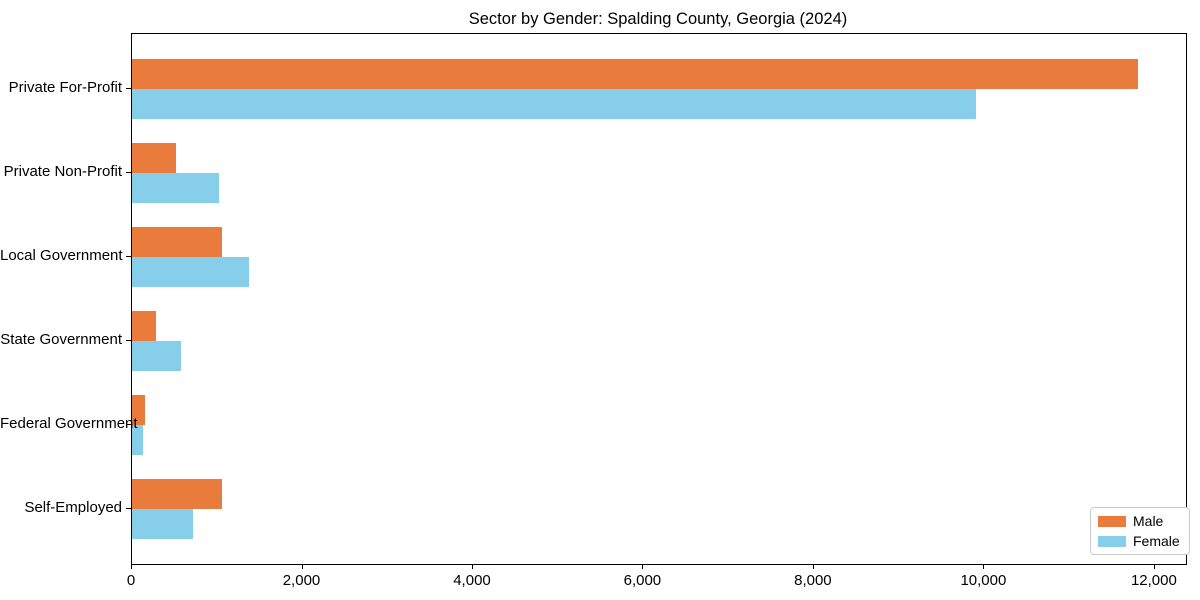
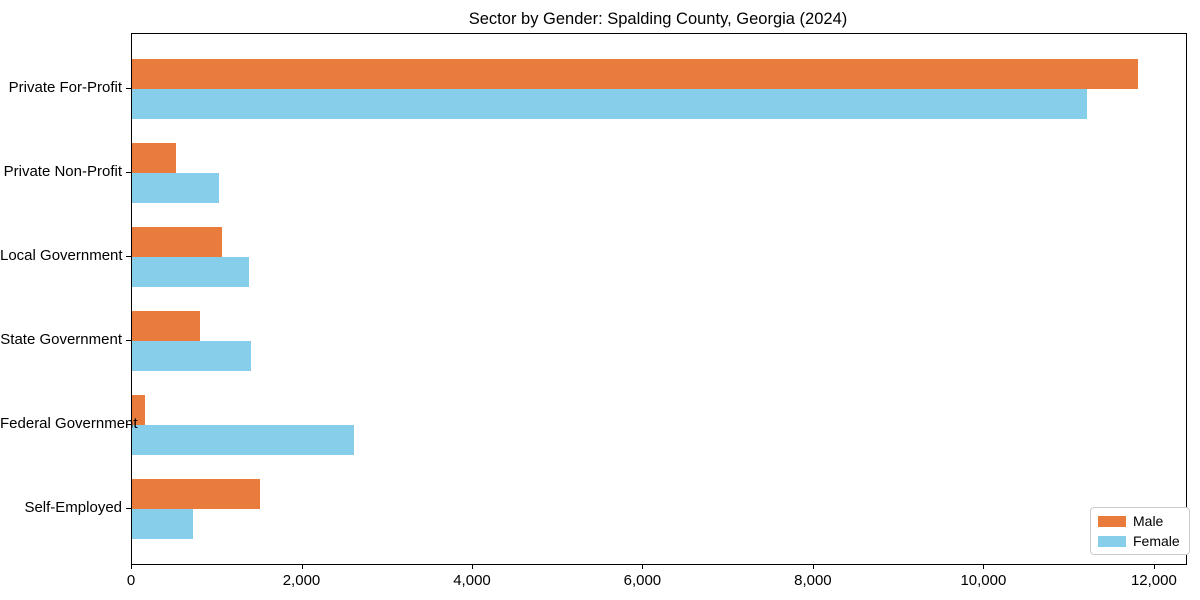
Female/Private For-Profit: 9900 -> 11200
Male/State Government: 300 -> 800
Female/State Government: 600 -> 1400
Female/Federal Government: 100 -> 2600
Male/Self-Employed: 1100 -> 1500
